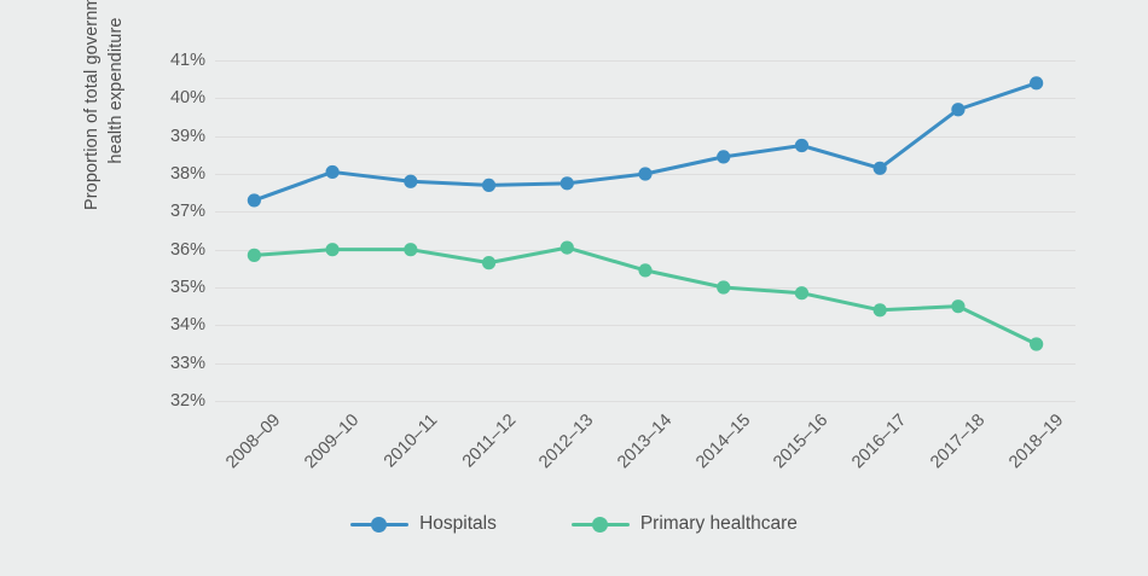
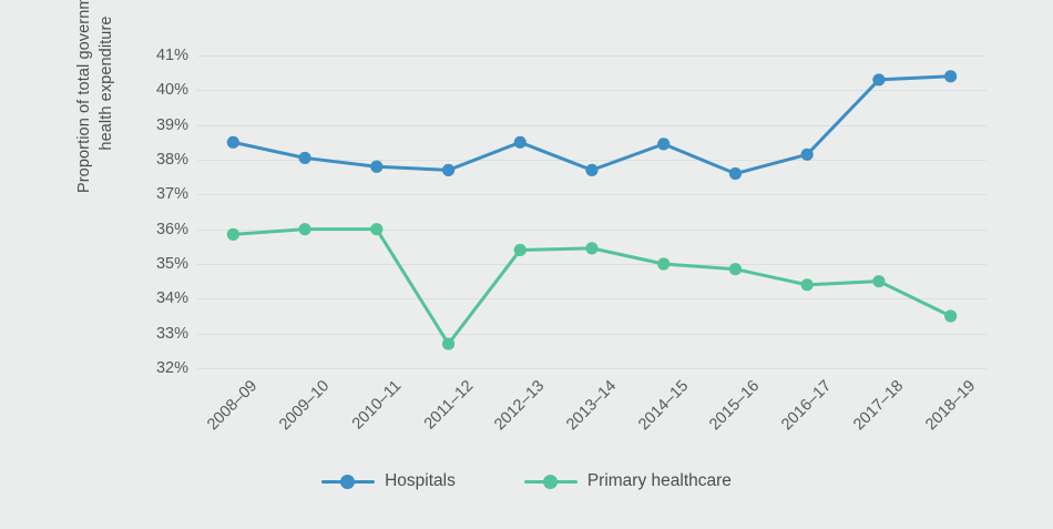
Hospitals/2008–09: 37.3% -> 38.5%
Primary healthcare/2011–12: 35.6% -> 32.7%
Hospitals/2012–13: 37.8% -> 38.5%
Primary healthcare/2012–13: 36.0% -> 35.4%
Hospitals/2013–14: 38.0% -> 37.7%
Hospitals/2015–16: 38.8% -> 37.6%
Hospitals/2017–18: 39.7% -> 40.3%
